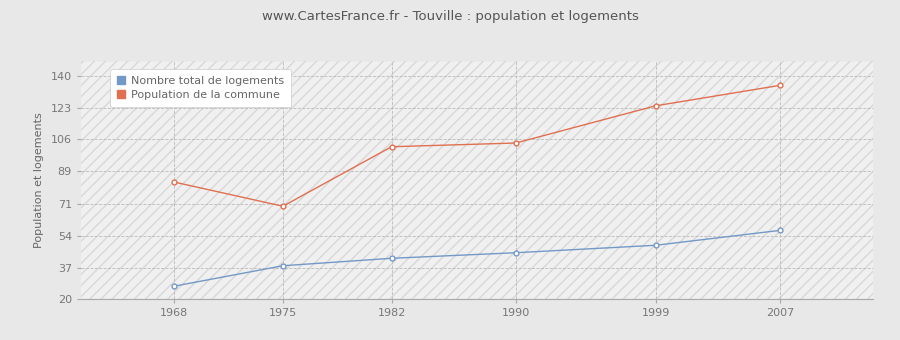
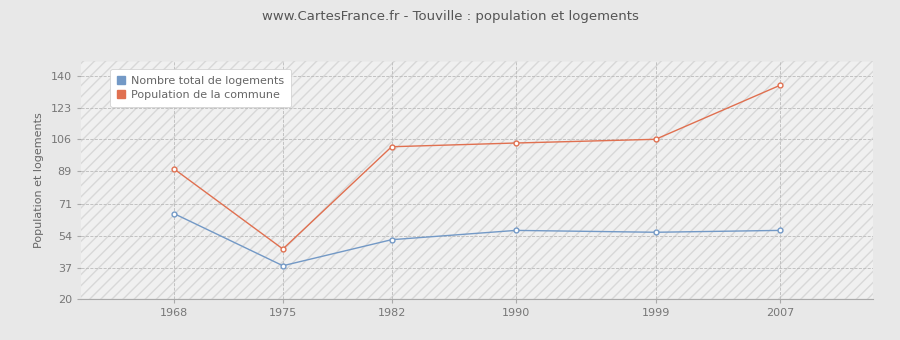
Nombre total de logements/1968: 27 -> 66
Population de la commune/1968: 83 -> 90
Population de la commune/1975: 70 -> 47
Nombre total de logements/1982: 42 -> 52
Nombre total de logements/1990: 45 -> 57
Nombre total de logements/1999: 49 -> 56
Population de la commune/1999: 124 -> 106
